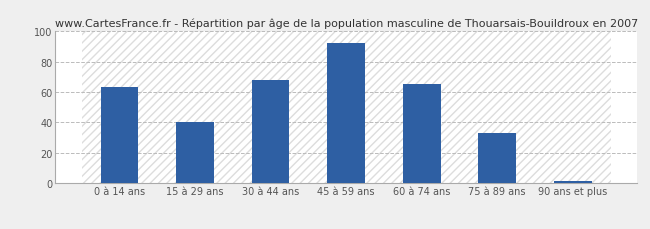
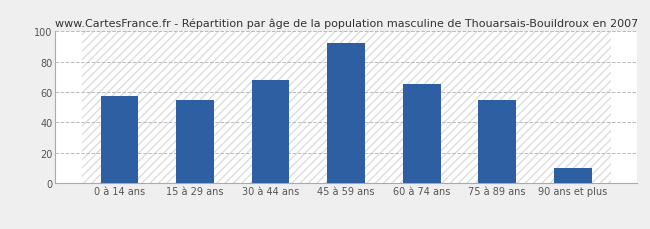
0 à 14 ans: 63 -> 57
15 à 29 ans: 40 -> 55
75 à 89 ans: 33 -> 55
90 ans et plus: 1 -> 10
